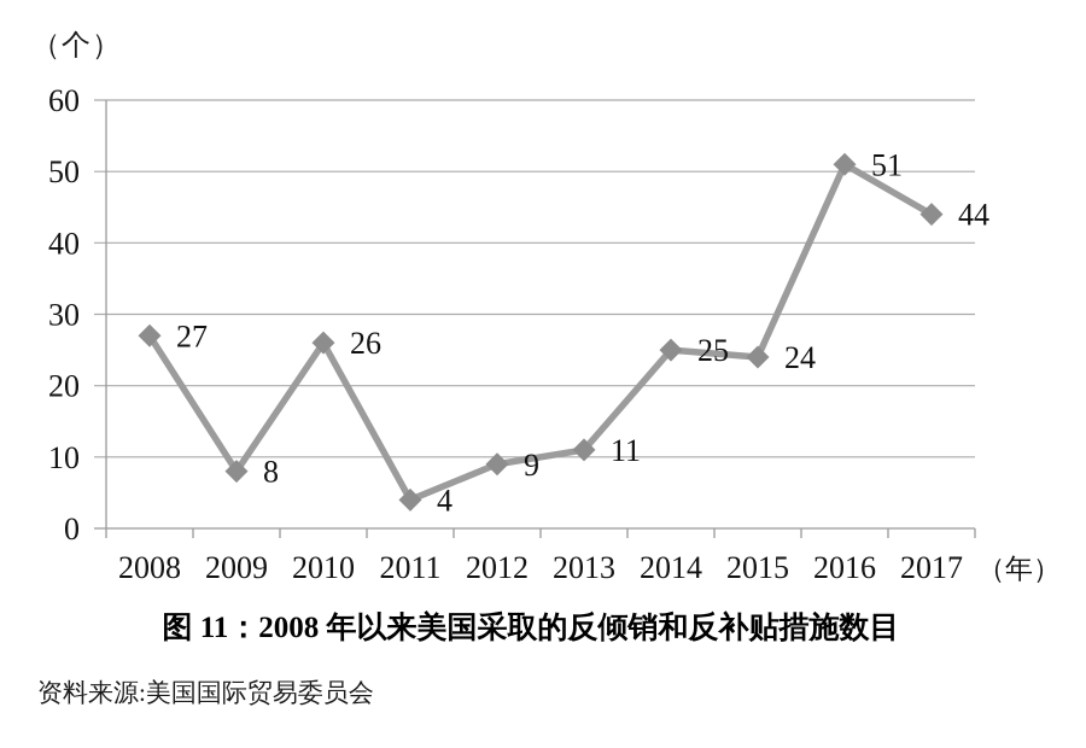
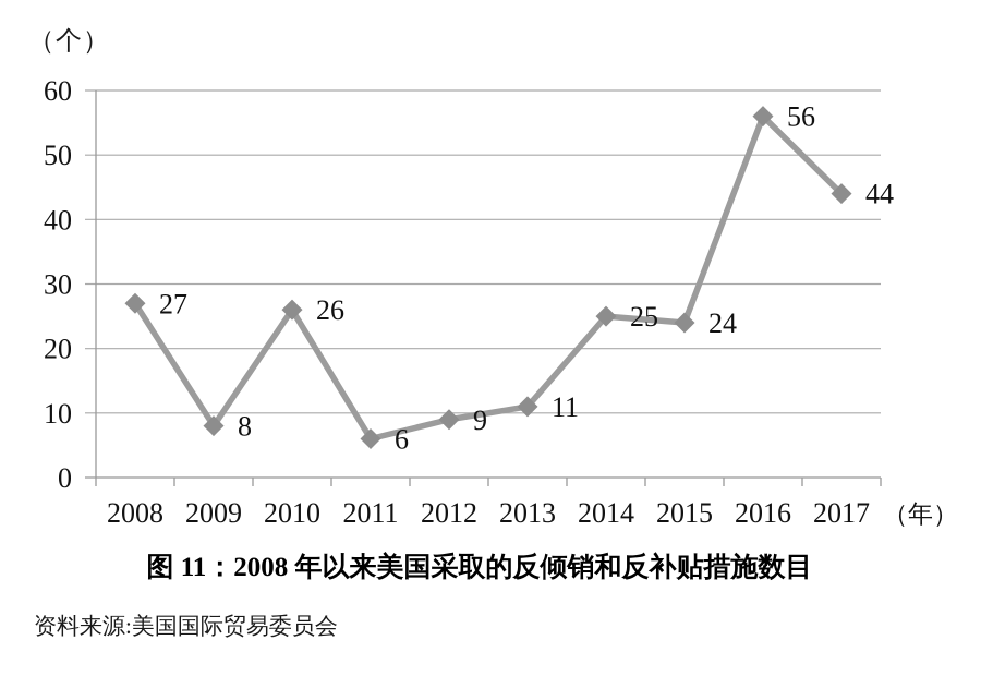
2011: 4 -> 6
2016: 51 -> 56
